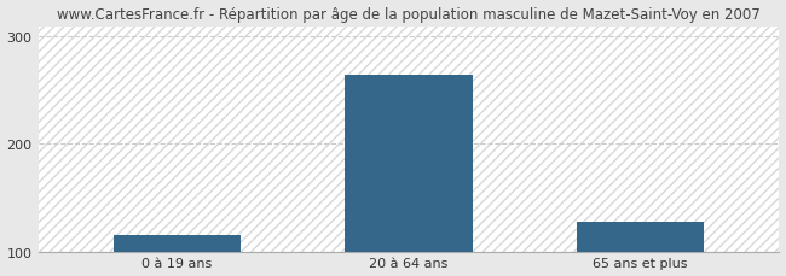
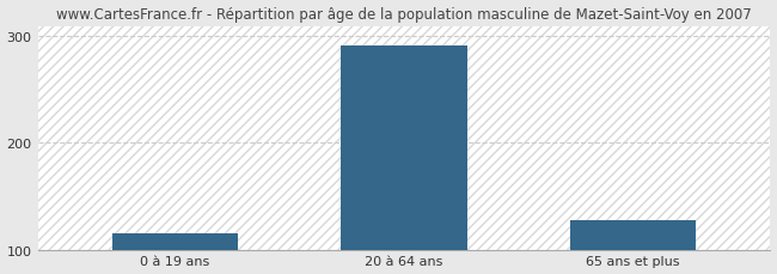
20 à 64 ans: 264 -> 292
